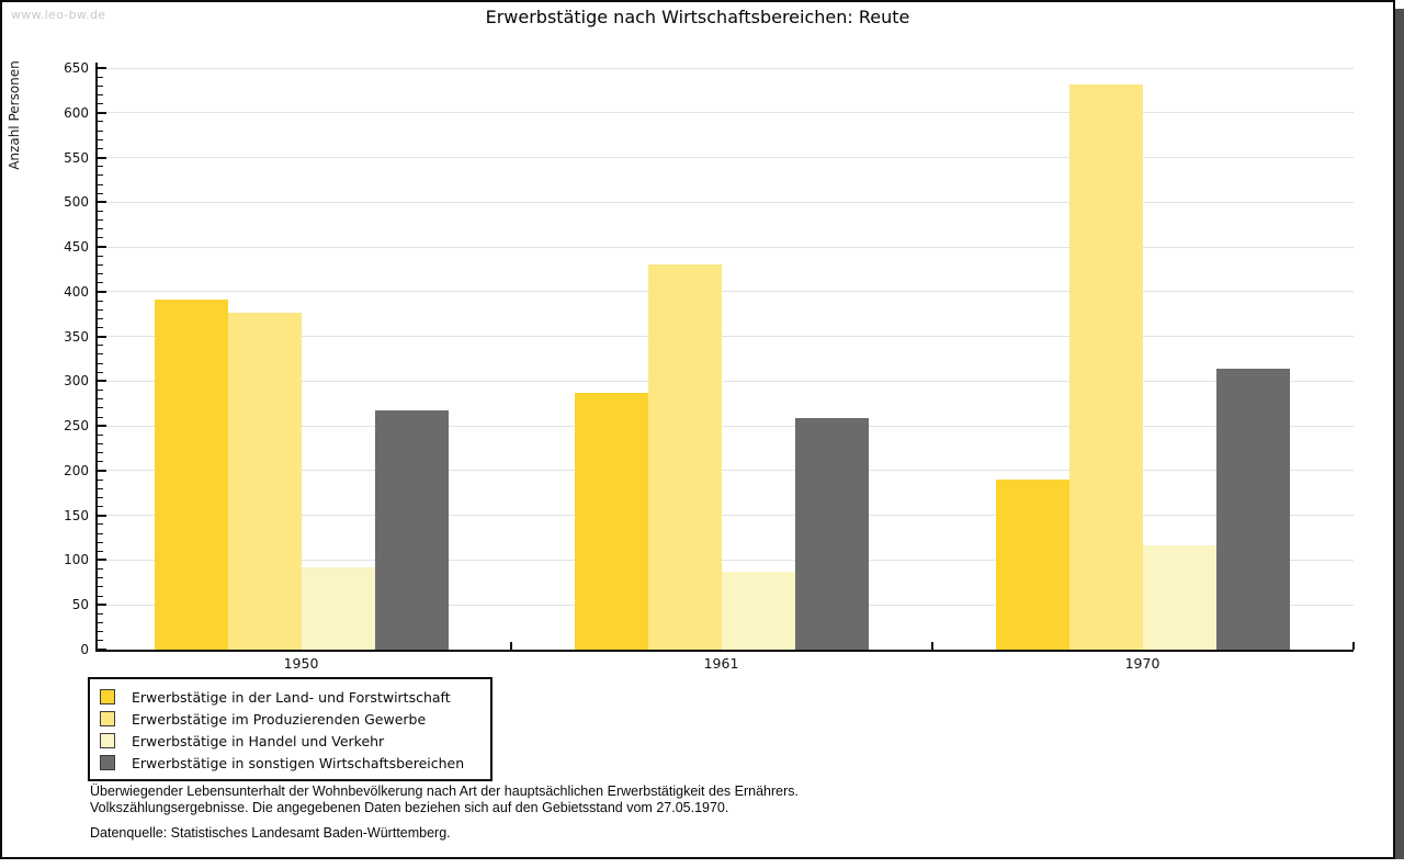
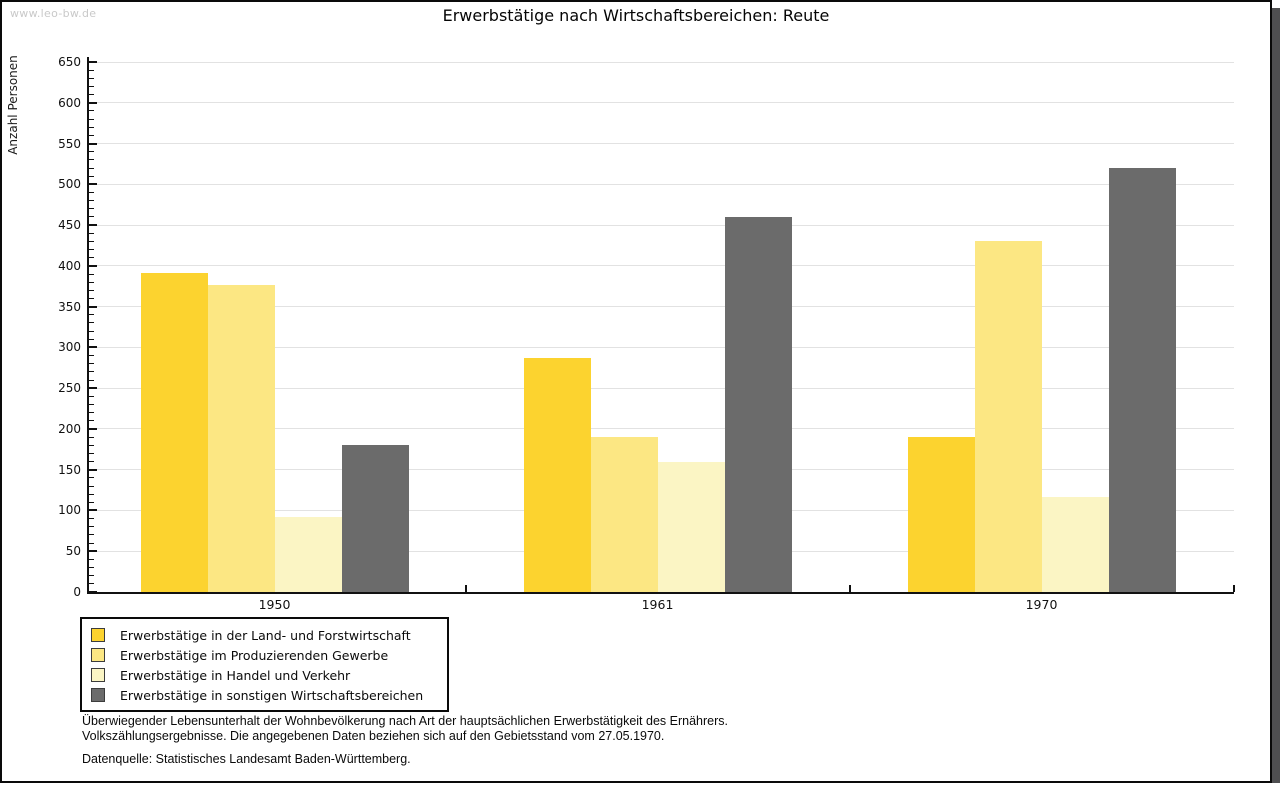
Erwerbstätige in sonstigen Wirtschaftsbereichen/1950: 270 -> 180
Erwerbstätige im Produzierenden Gewerbe/1961: 430 -> 190
Erwerbstätige in Handel und Verkehr/1961: 90 -> 160
Erwerbstätige in sonstigen Wirtschaftsbereichen/1961: 260 -> 460
Erwerbstätige im Produzierenden Gewerbe/1970: 630 -> 430
Erwerbstätige in sonstigen Wirtschaftsbereichen/1970: 310 -> 520
